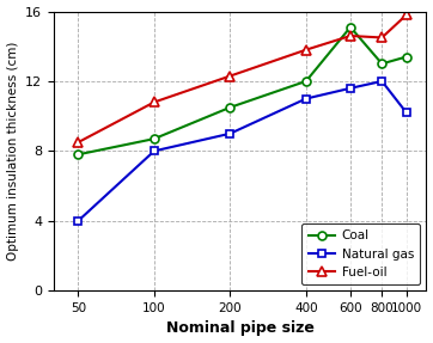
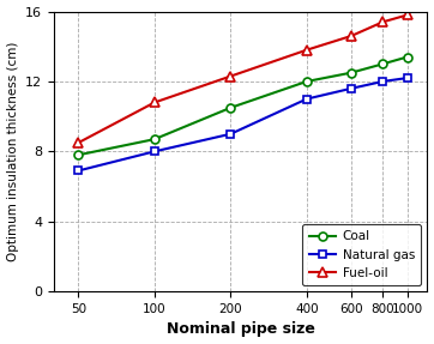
Natural gas/50: 4.0 -> 6.9
Coal/600: 15.1 -> 12.5
Fuel-oil/800: 14.5 -> 15.4
Natural gas/1000: 10.2 -> 12.2
